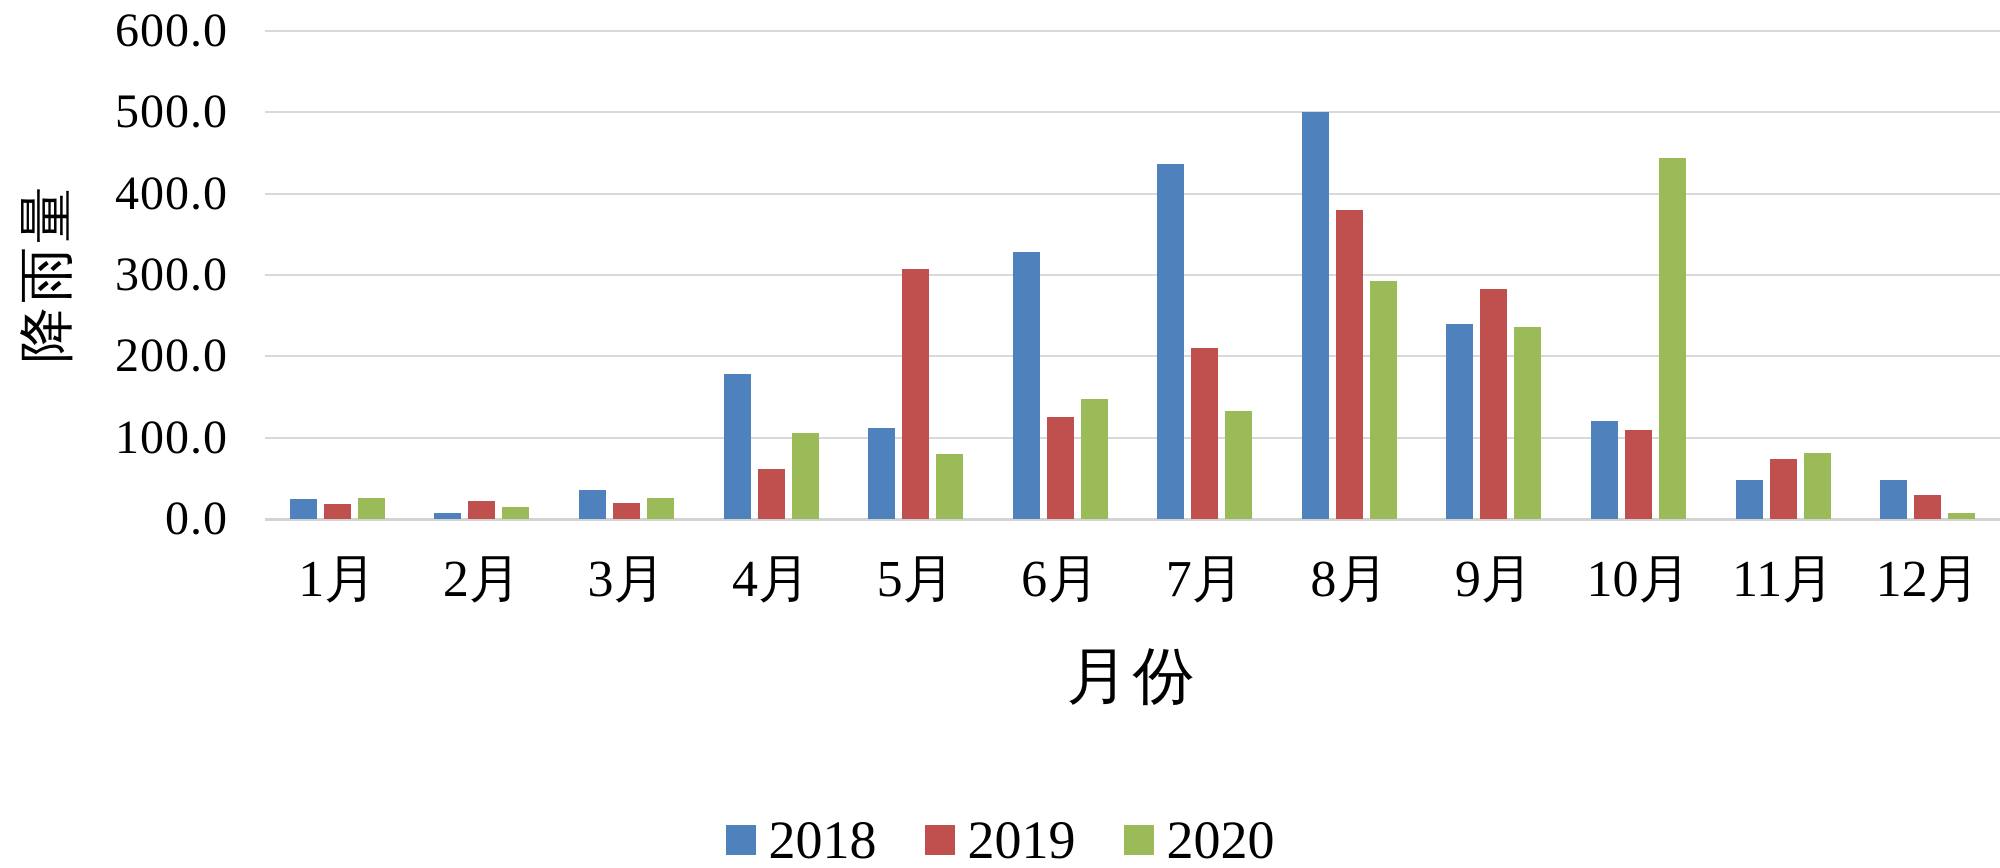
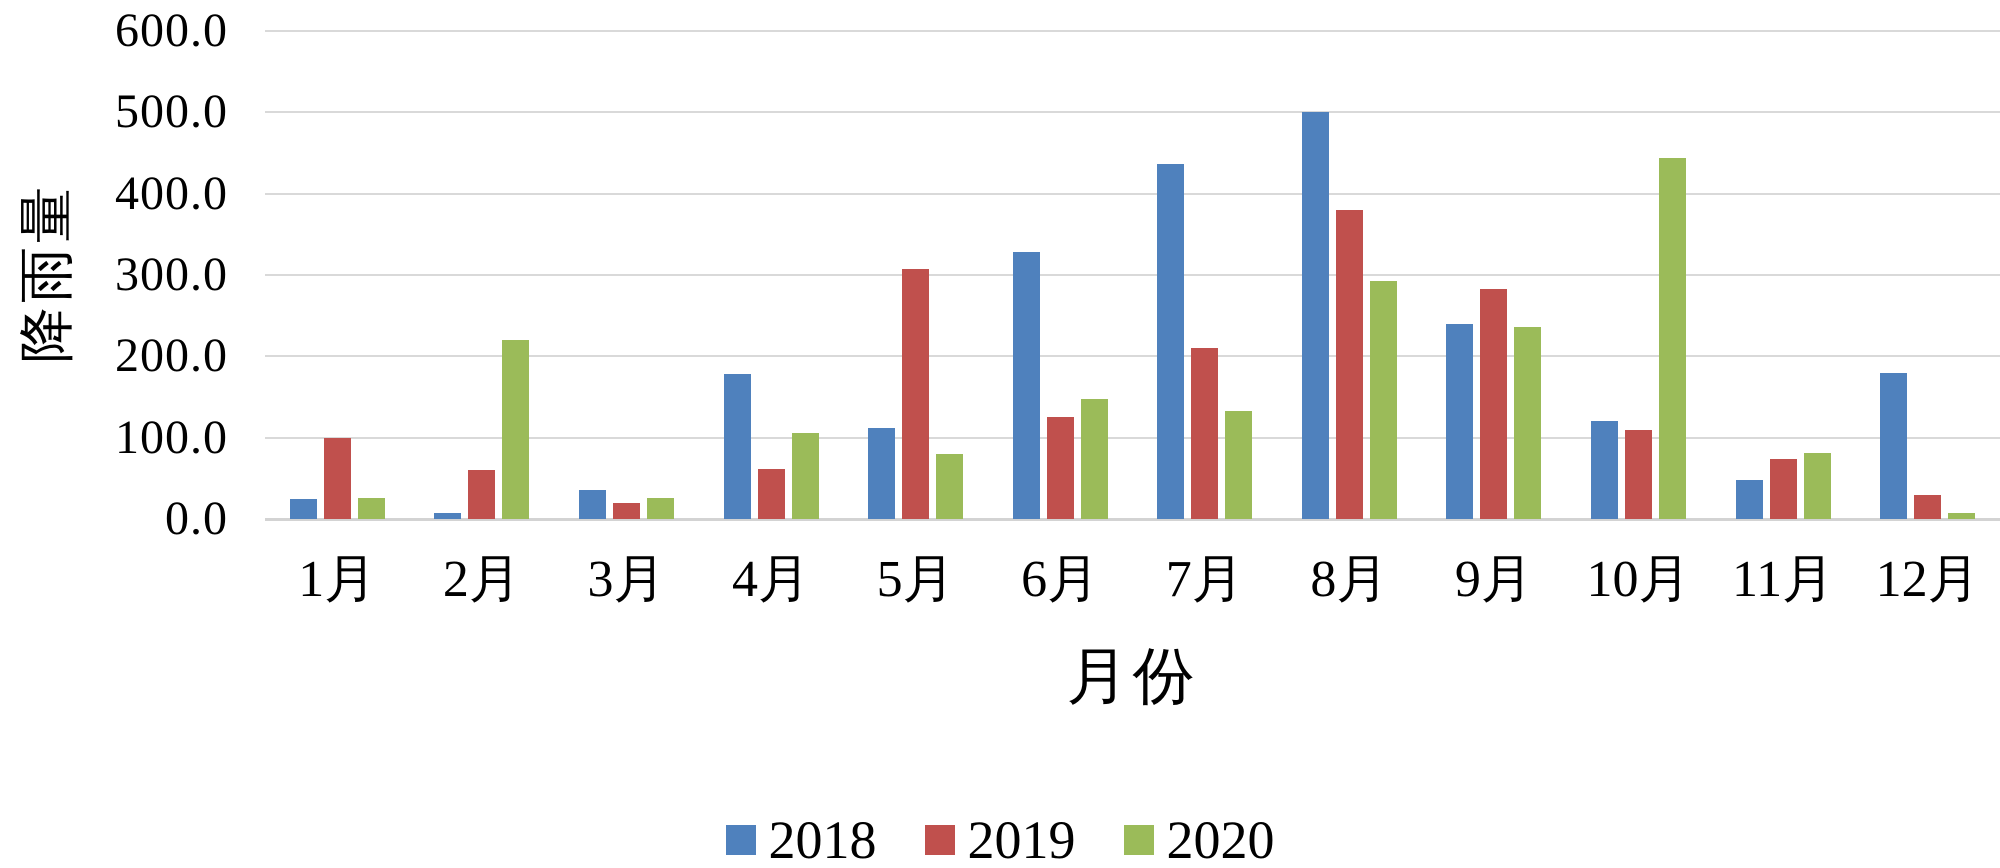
2019/1月: 20 -> 100
2019/2月: 20 -> 60
2020/2月: 20 -> 220
2018/12月: 50 -> 180
